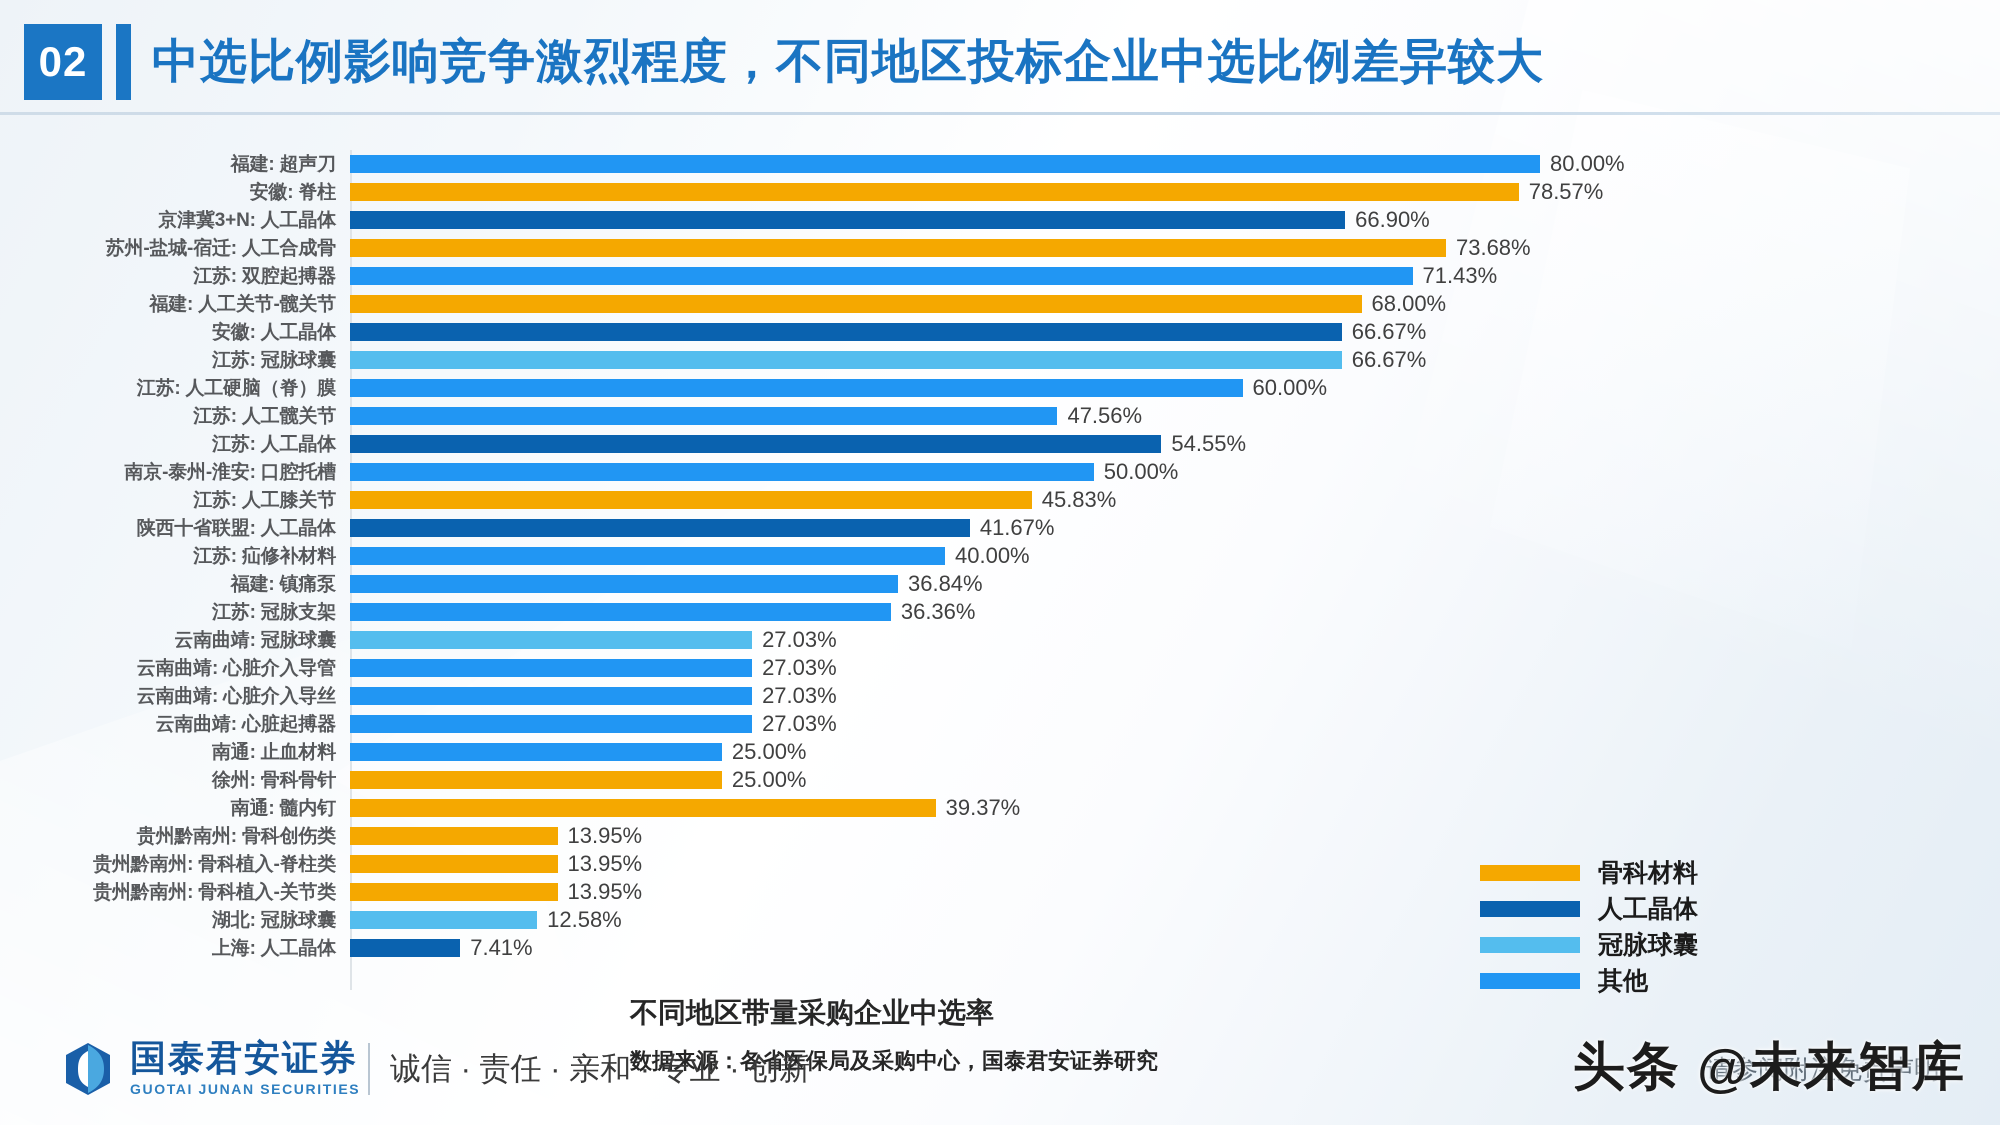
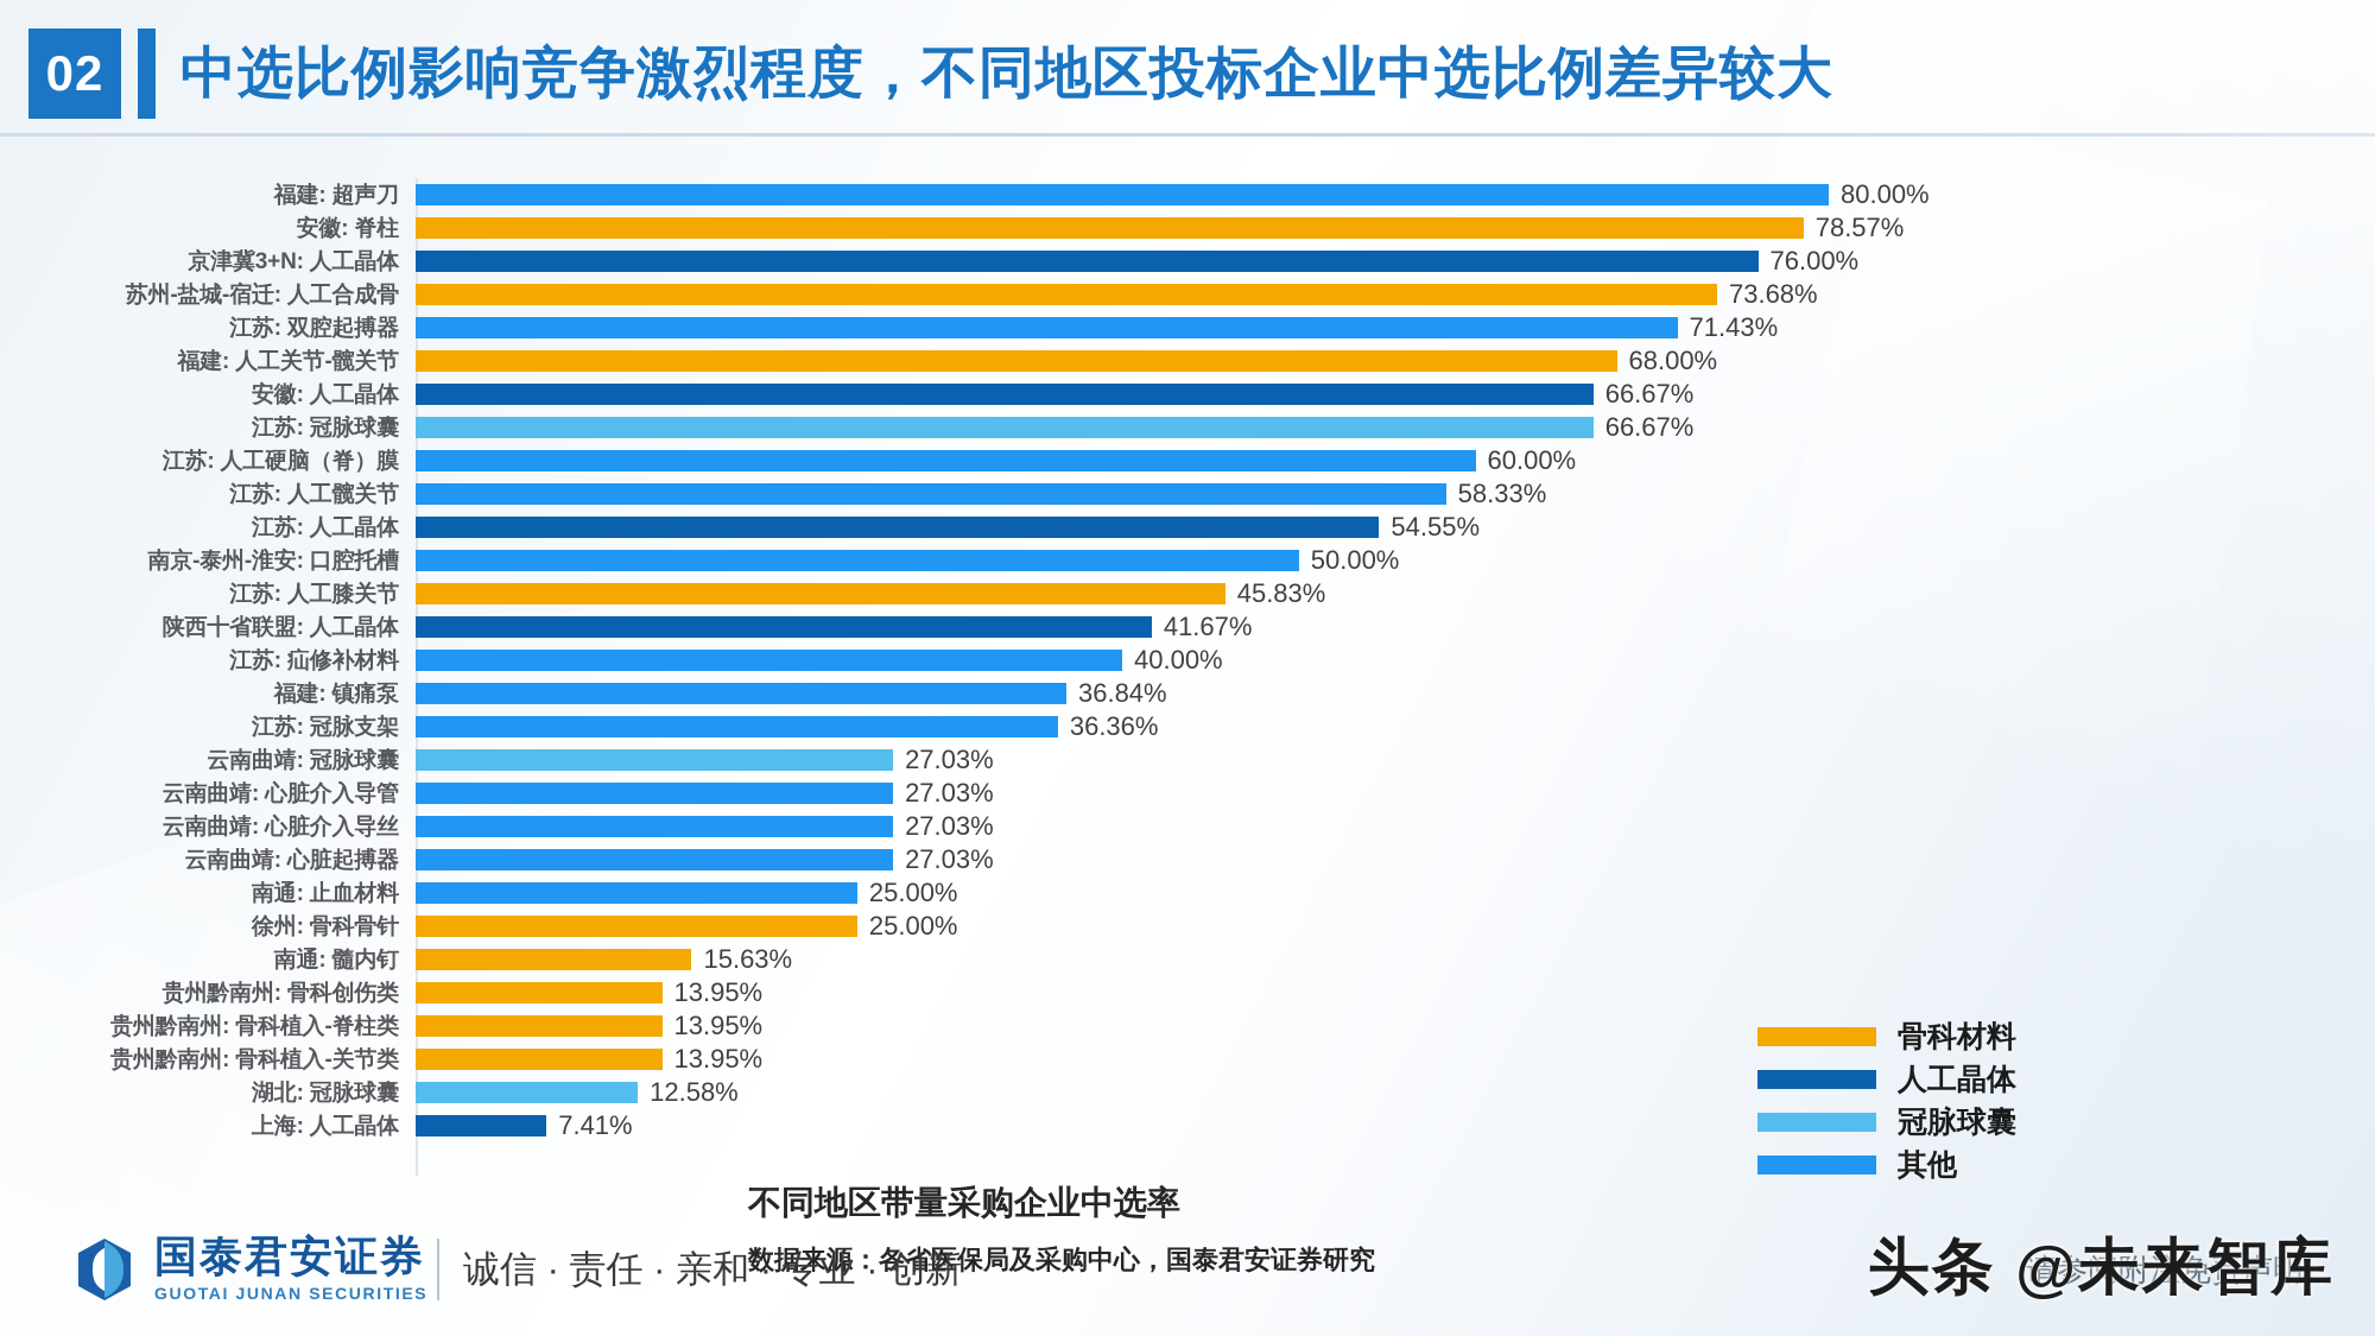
京津冀3+N: 人工晶体: 66.90% -> 76.00%
江苏: 人工髋关节: 47.56% -> 58.33%
南通: 髓内钉: 39.37% -> 15.63%
